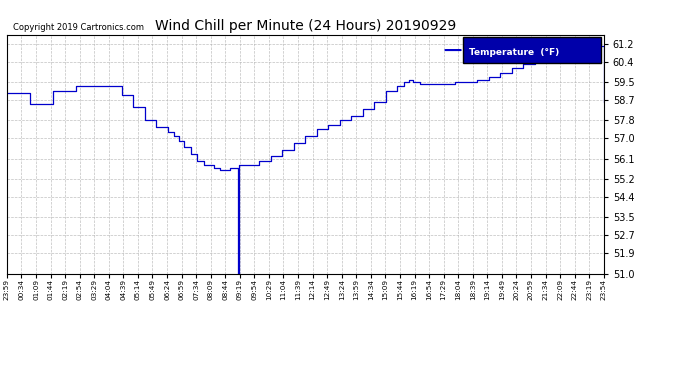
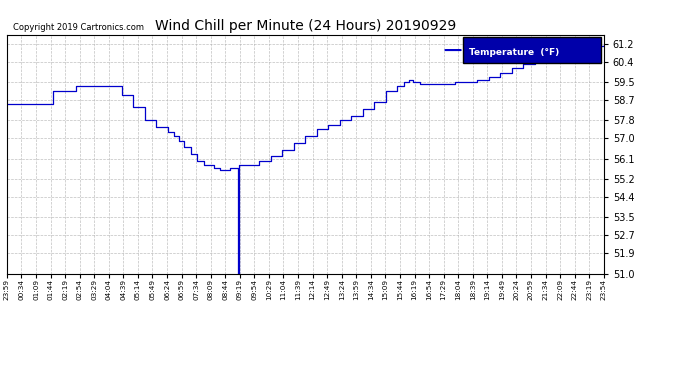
23:59: 59.0 -> 58.5
23:54: 58.6 -> 61.2
